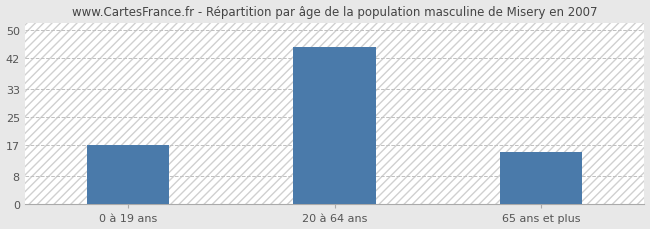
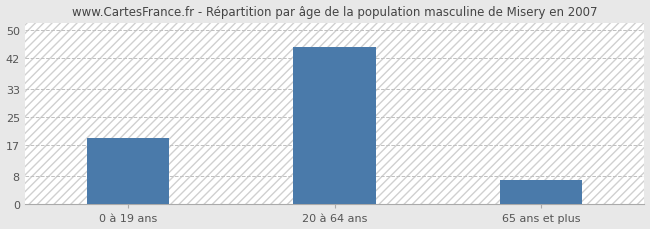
0 à 19 ans: 17 -> 19
65 ans et plus: 15 -> 7
